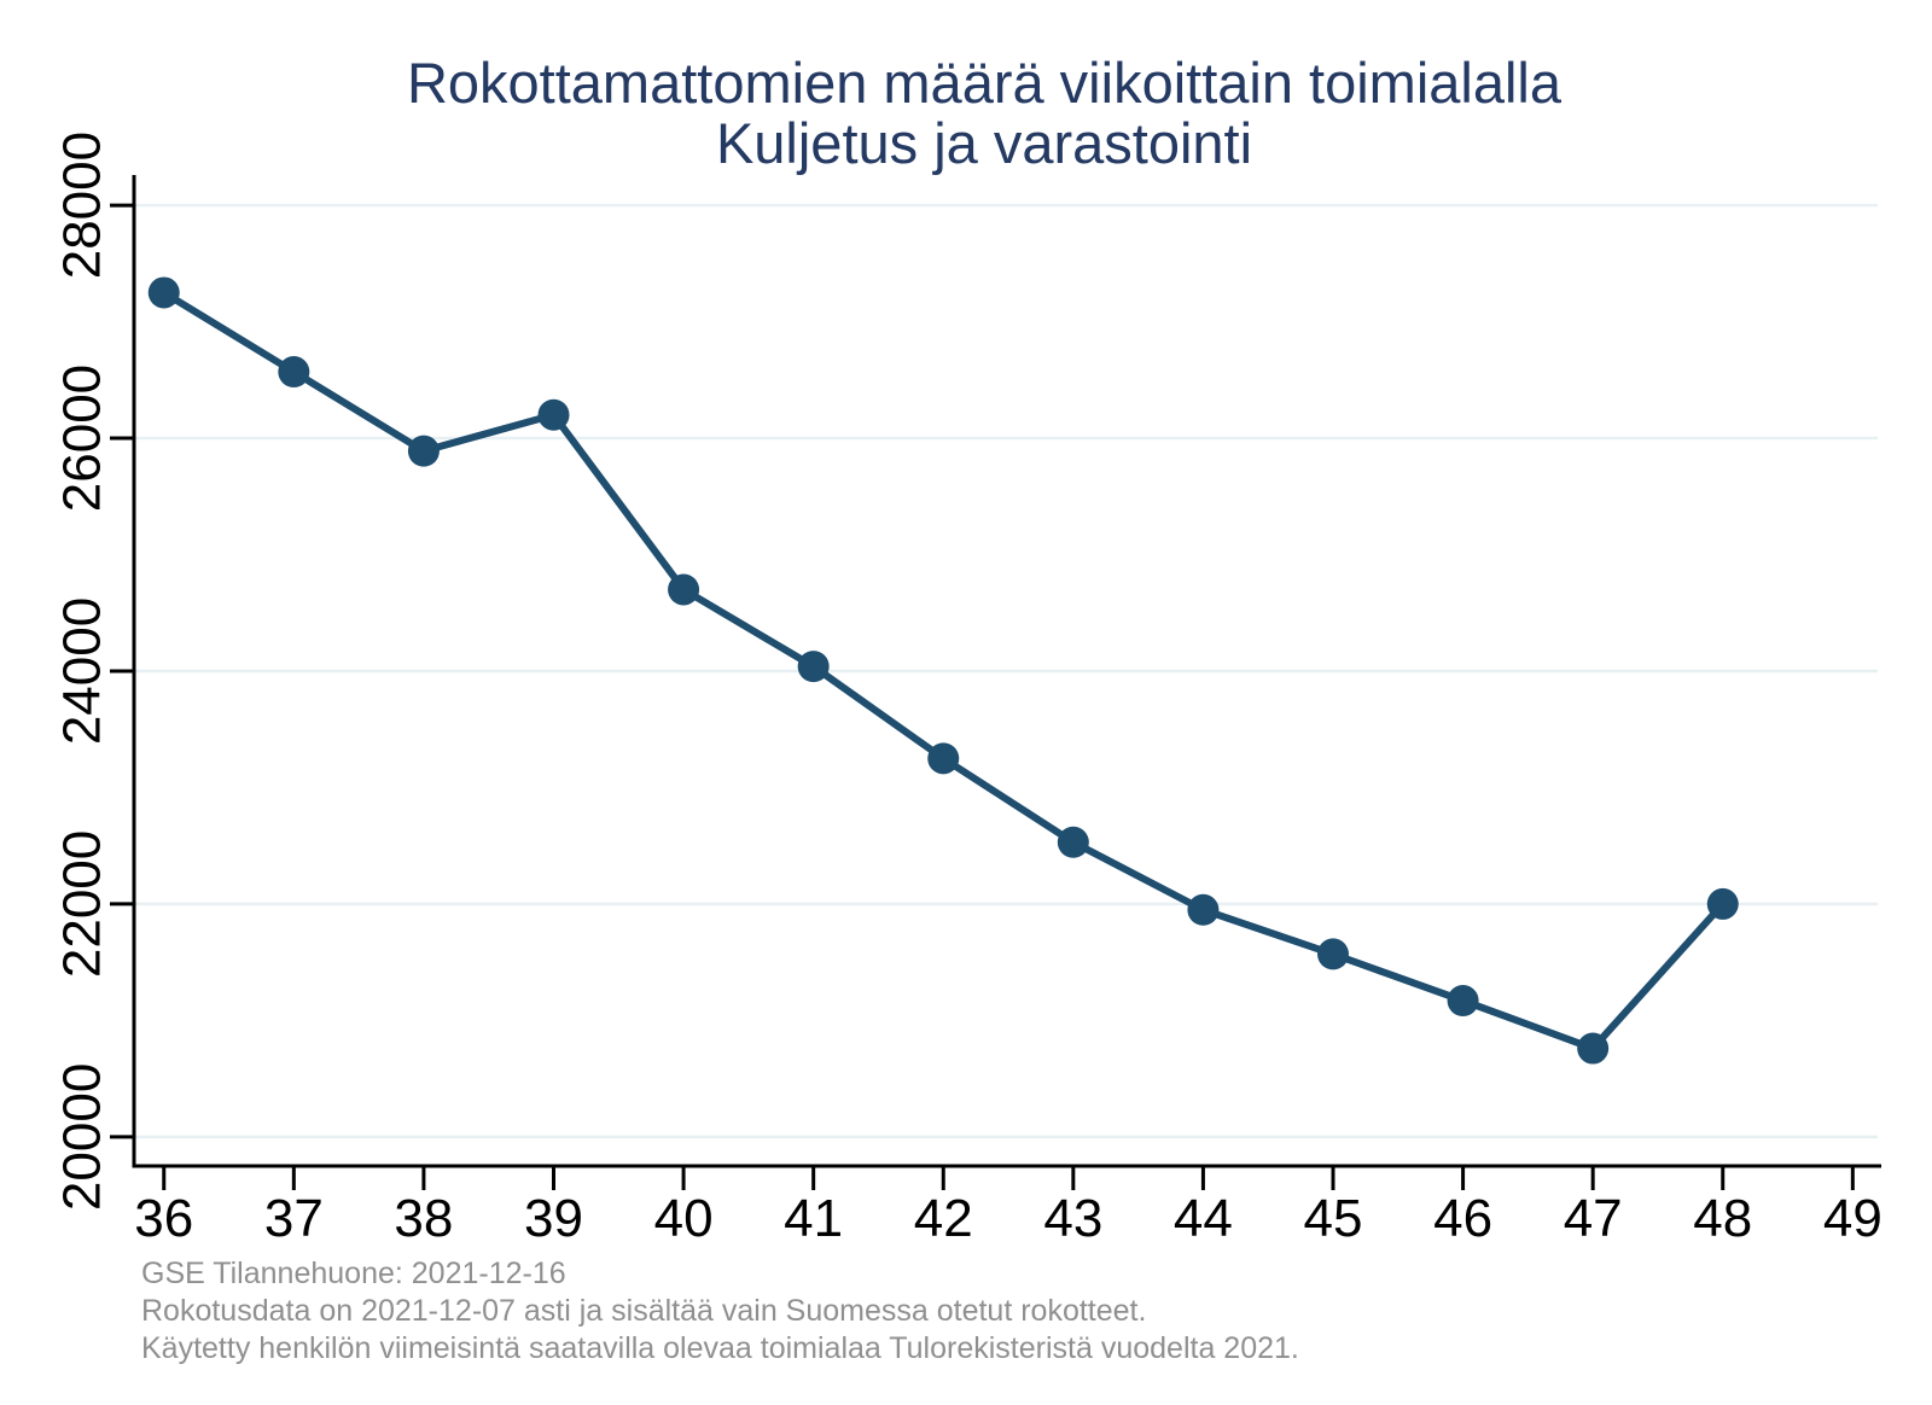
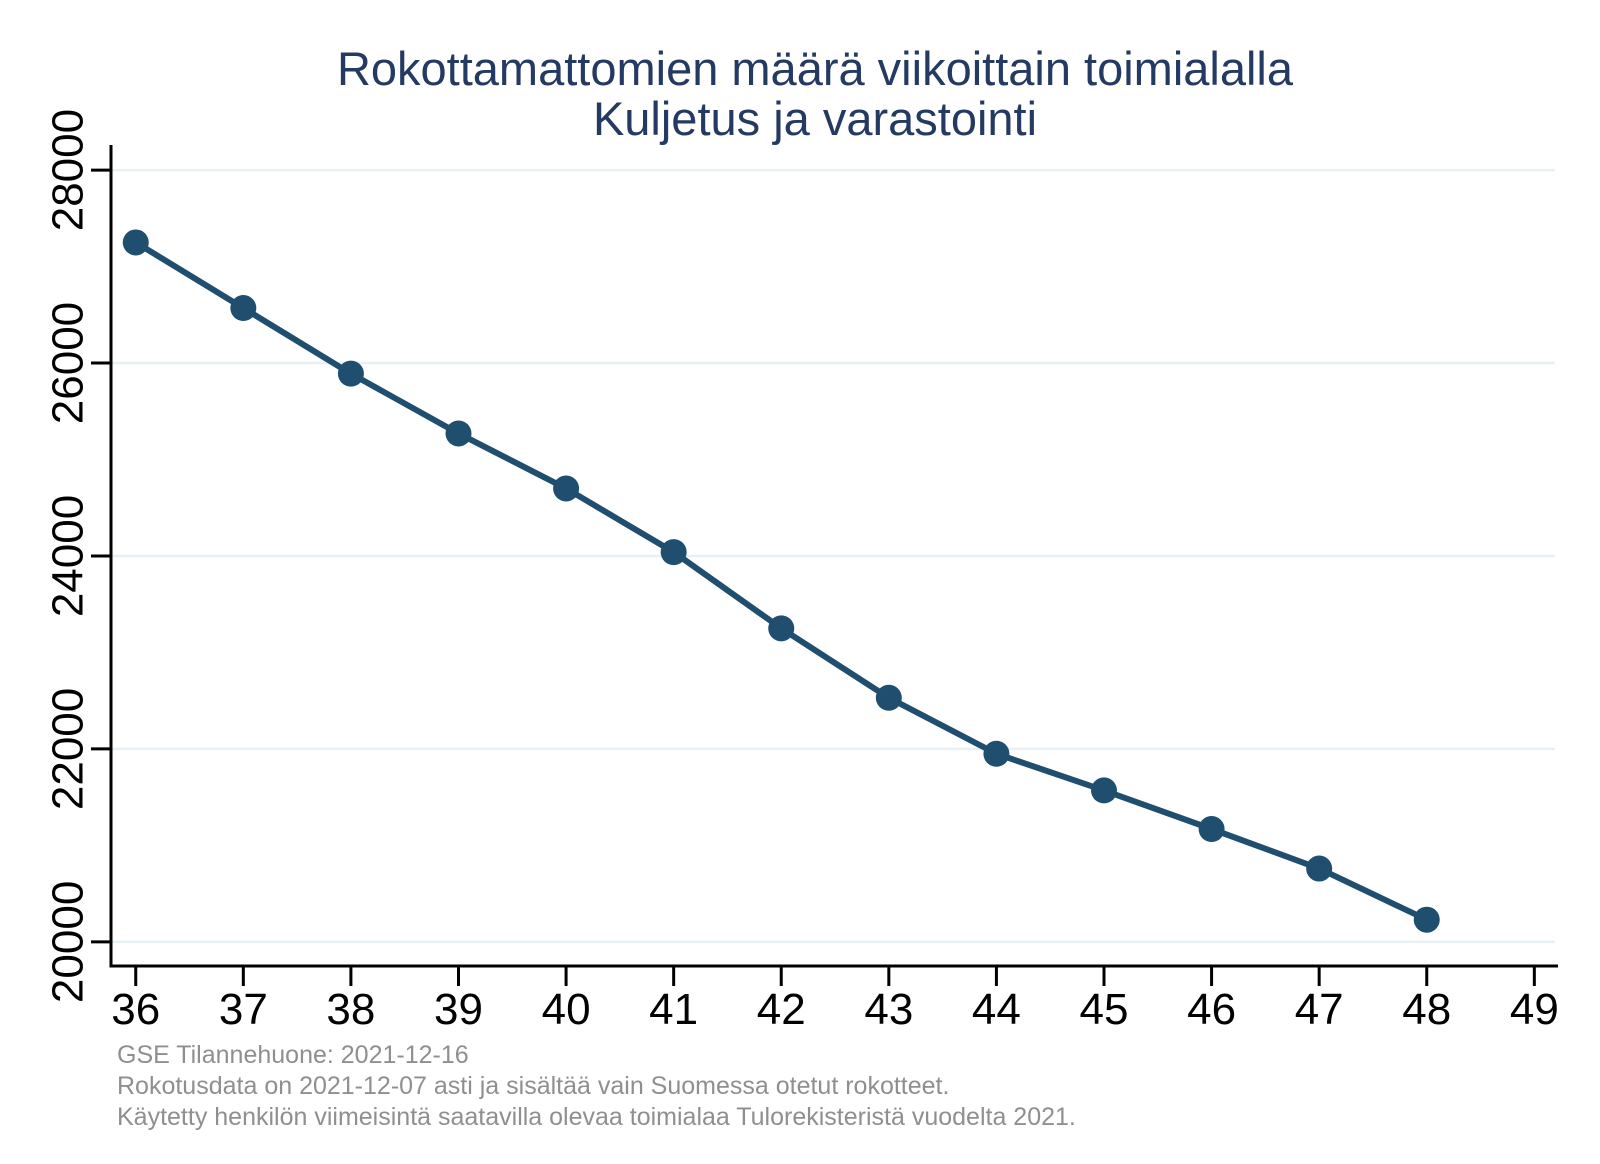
39: 26200 -> 25300
48: 22000 -> 20200
